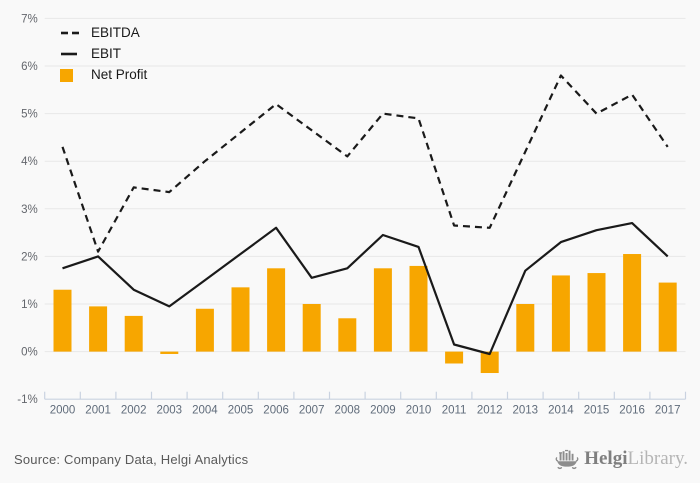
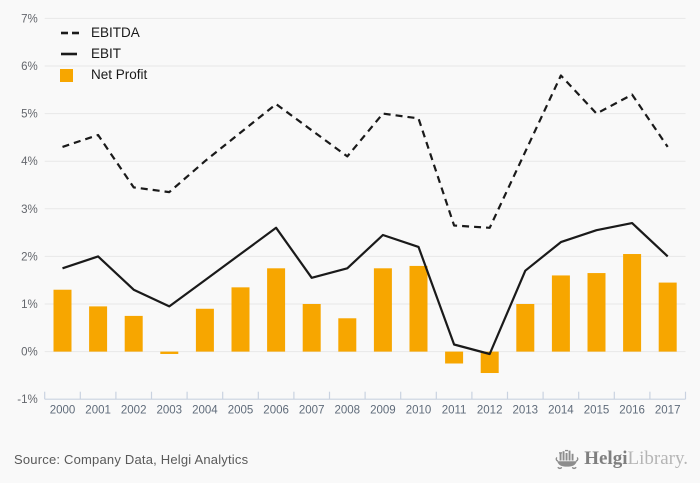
EBITDA/2001: 2.1% -> 4.5%
